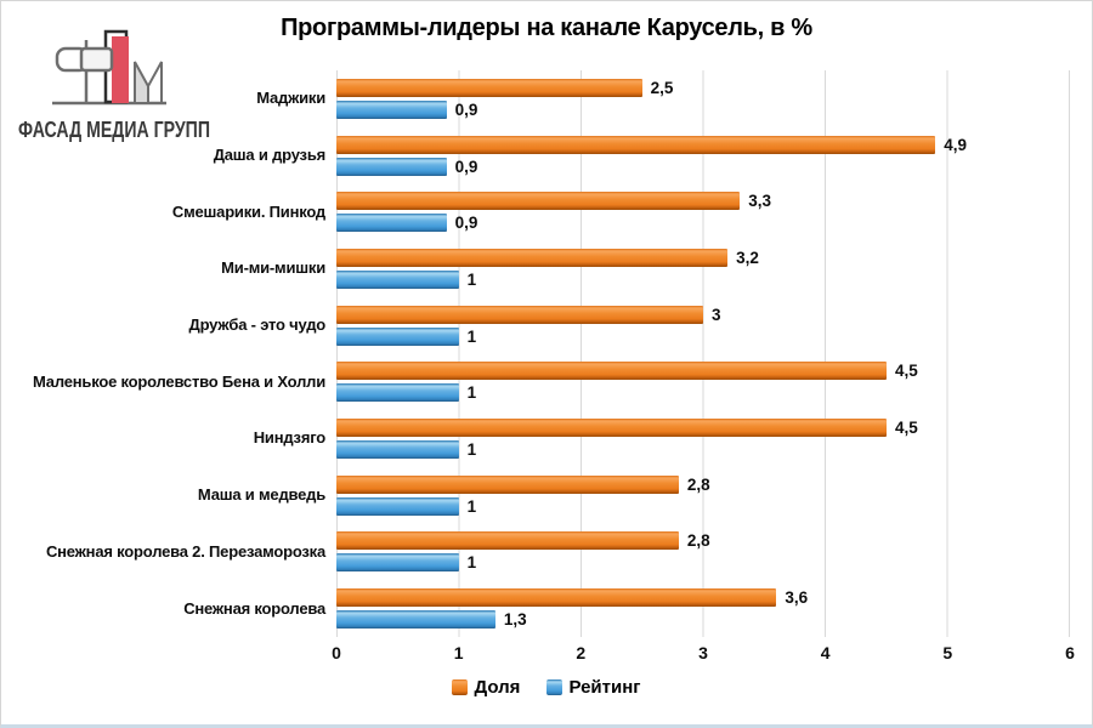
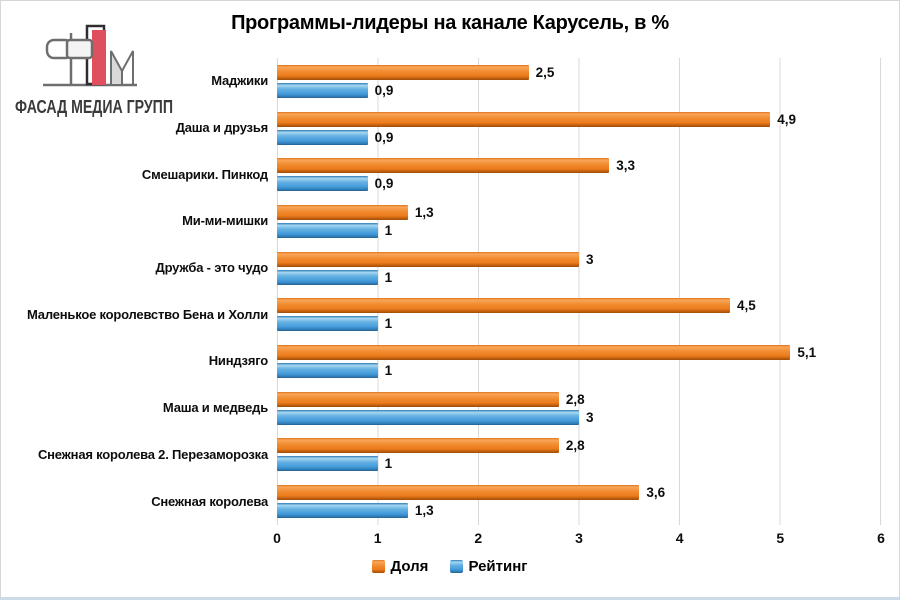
Доля/Ми-ми-мишки: 3,2 -> 1,3
Доля/Ниндзяго: 4,5 -> 5,1
Рейтинг/Маша и медведь: 1 -> 3
